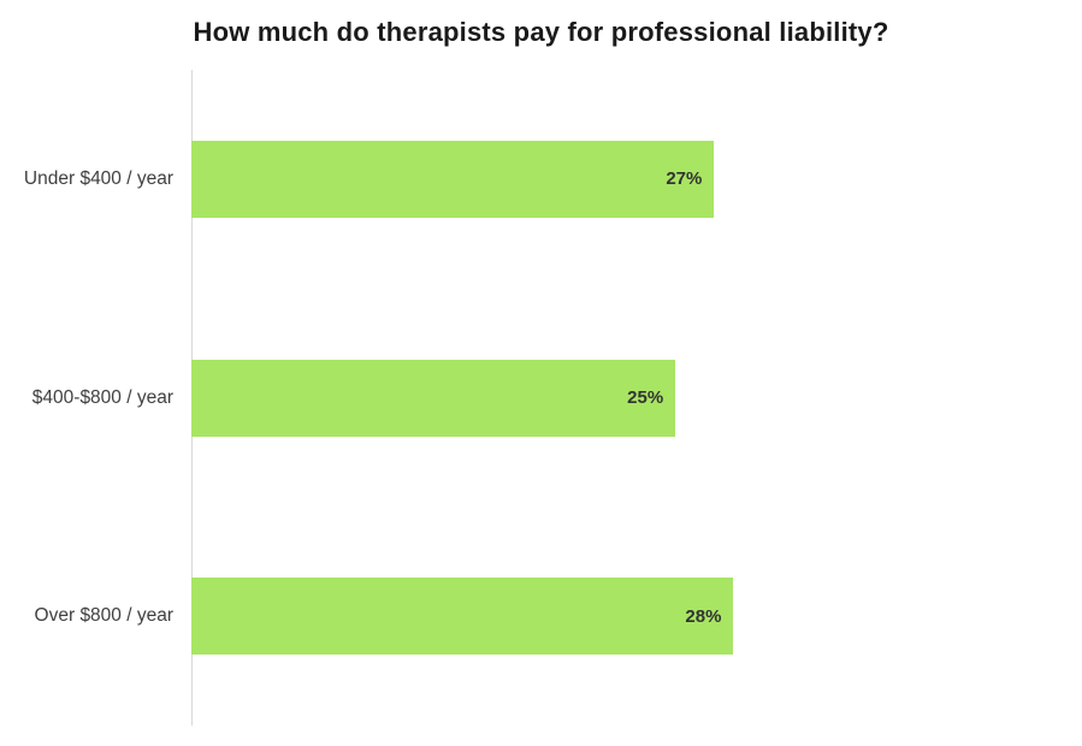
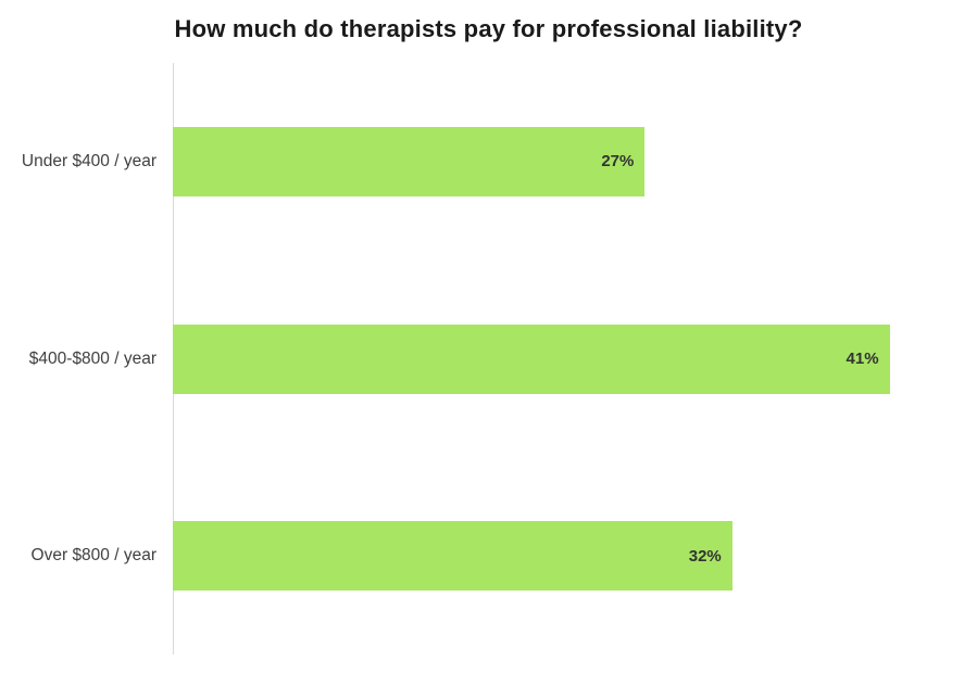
$400-$800 / year: 25% -> 41%
Over $800 / year: 28% -> 32%
